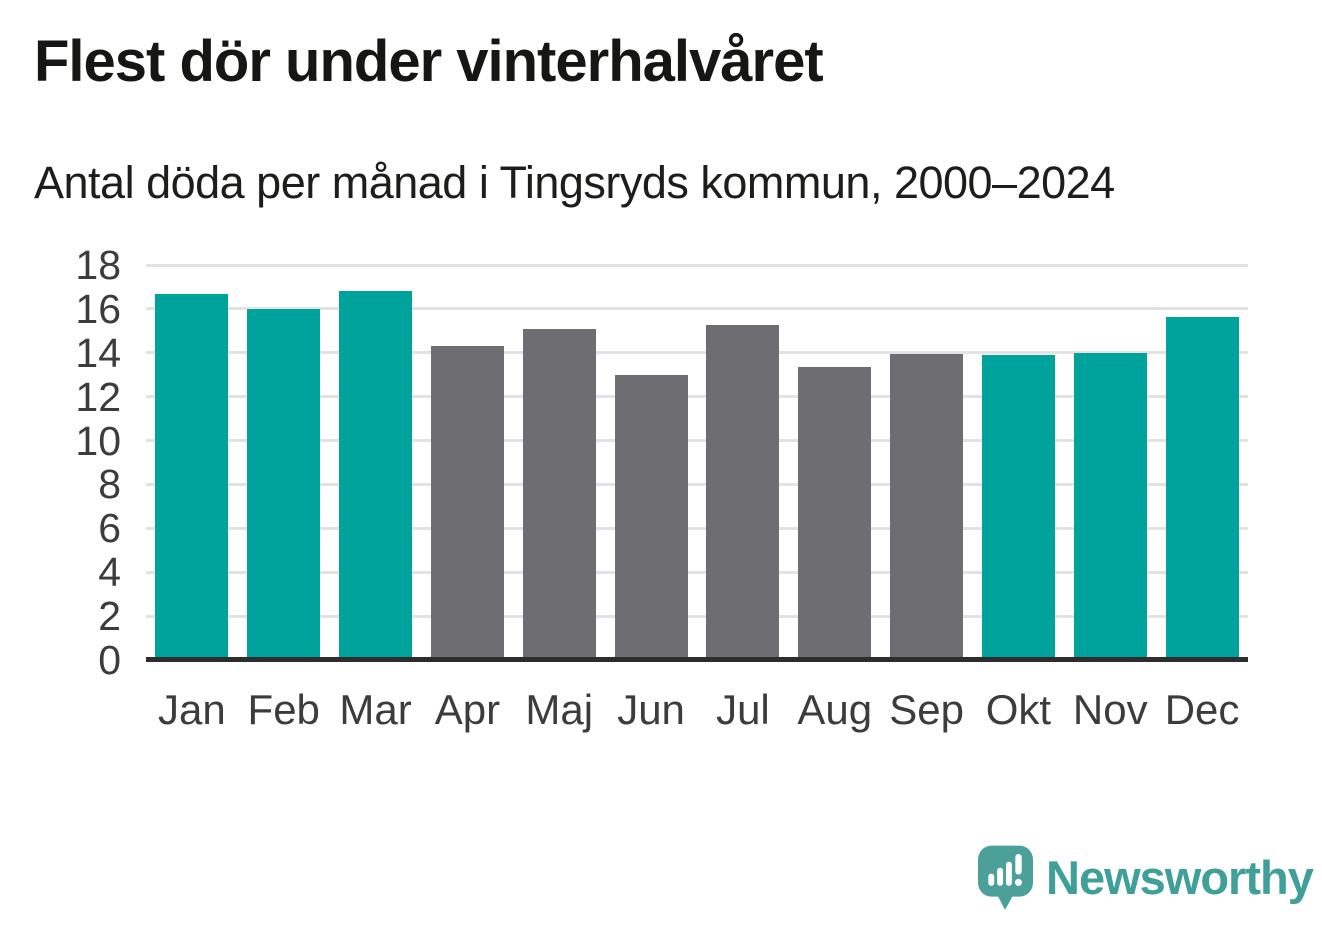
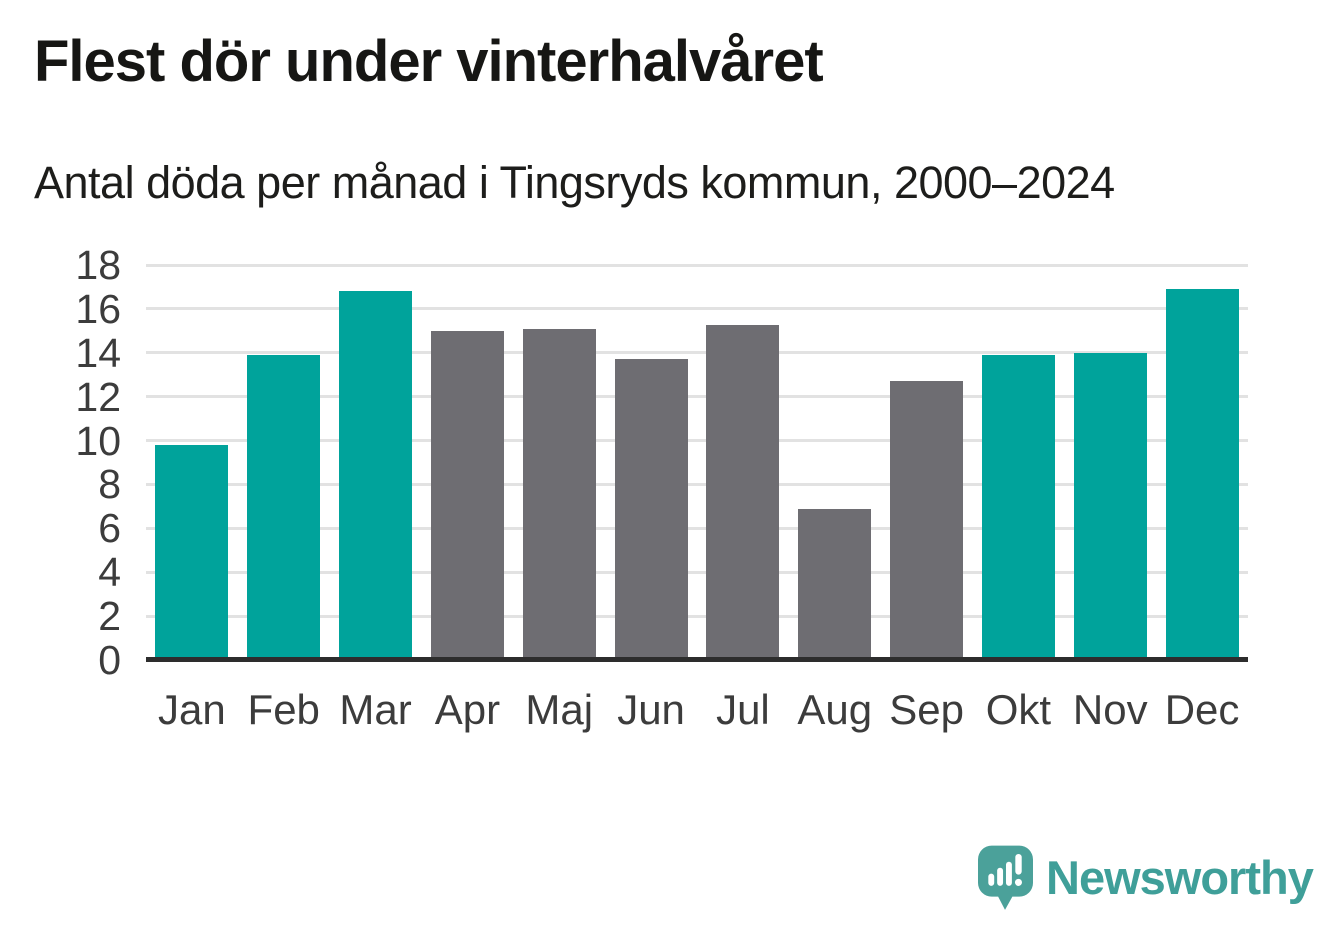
Jan: 16.7 -> 9.8
Feb: 16.0 -> 13.9
Apr: 14.3 -> 15.0
Jun: 13.0 -> 13.7
Aug: 13.3 -> 6.9
Sep: 13.9 -> 12.7
Dec: 15.7 -> 16.9
